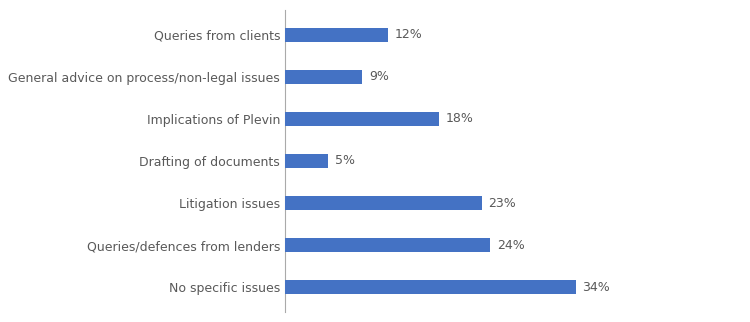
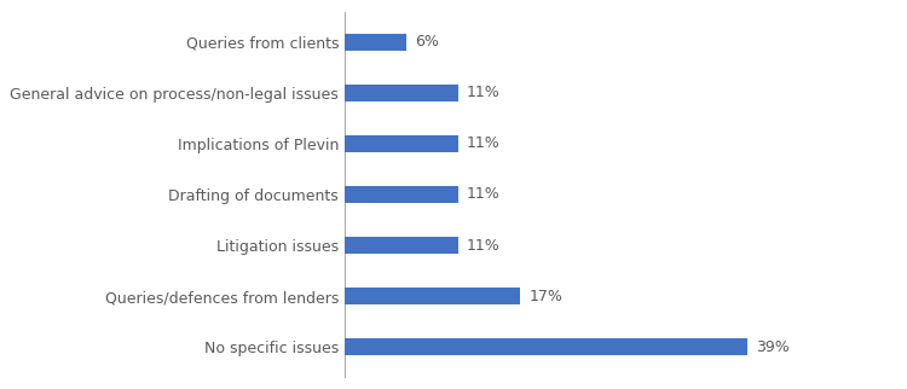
Queries from clients: 12% -> 6%
General advice on process/non-legal issues: 9% -> 11%
Implications of Plevin: 18% -> 11%
Drafting of documents: 5% -> 11%
Litigation issues: 23% -> 11%
Queries/defences from lenders: 24% -> 17%
No specific issues: 34% -> 39%
